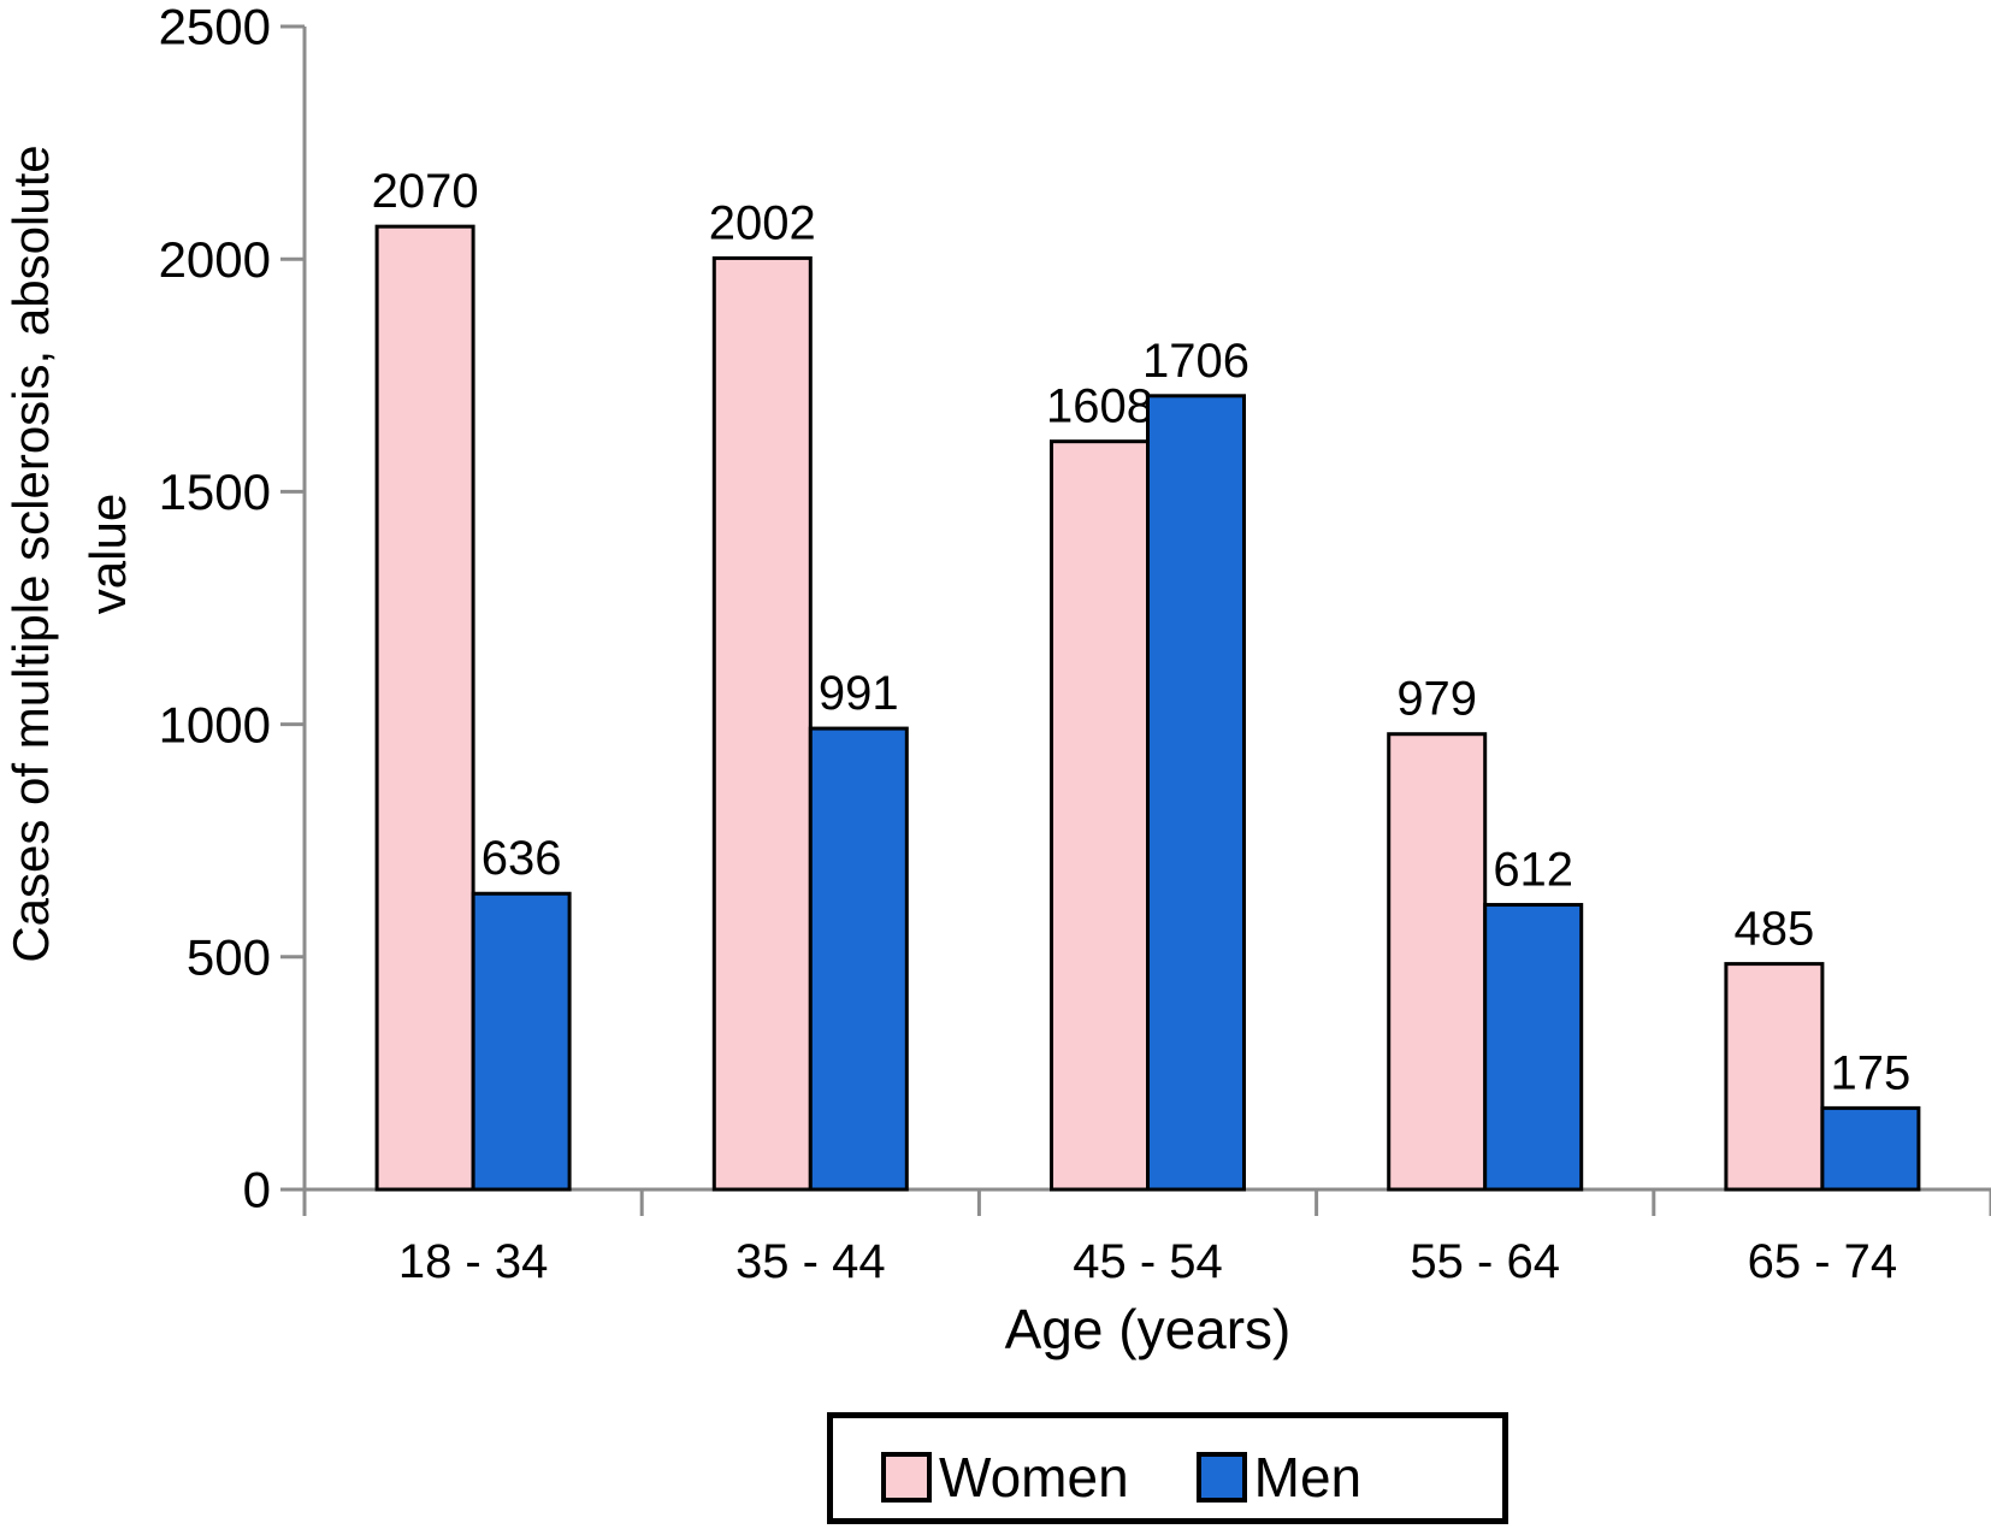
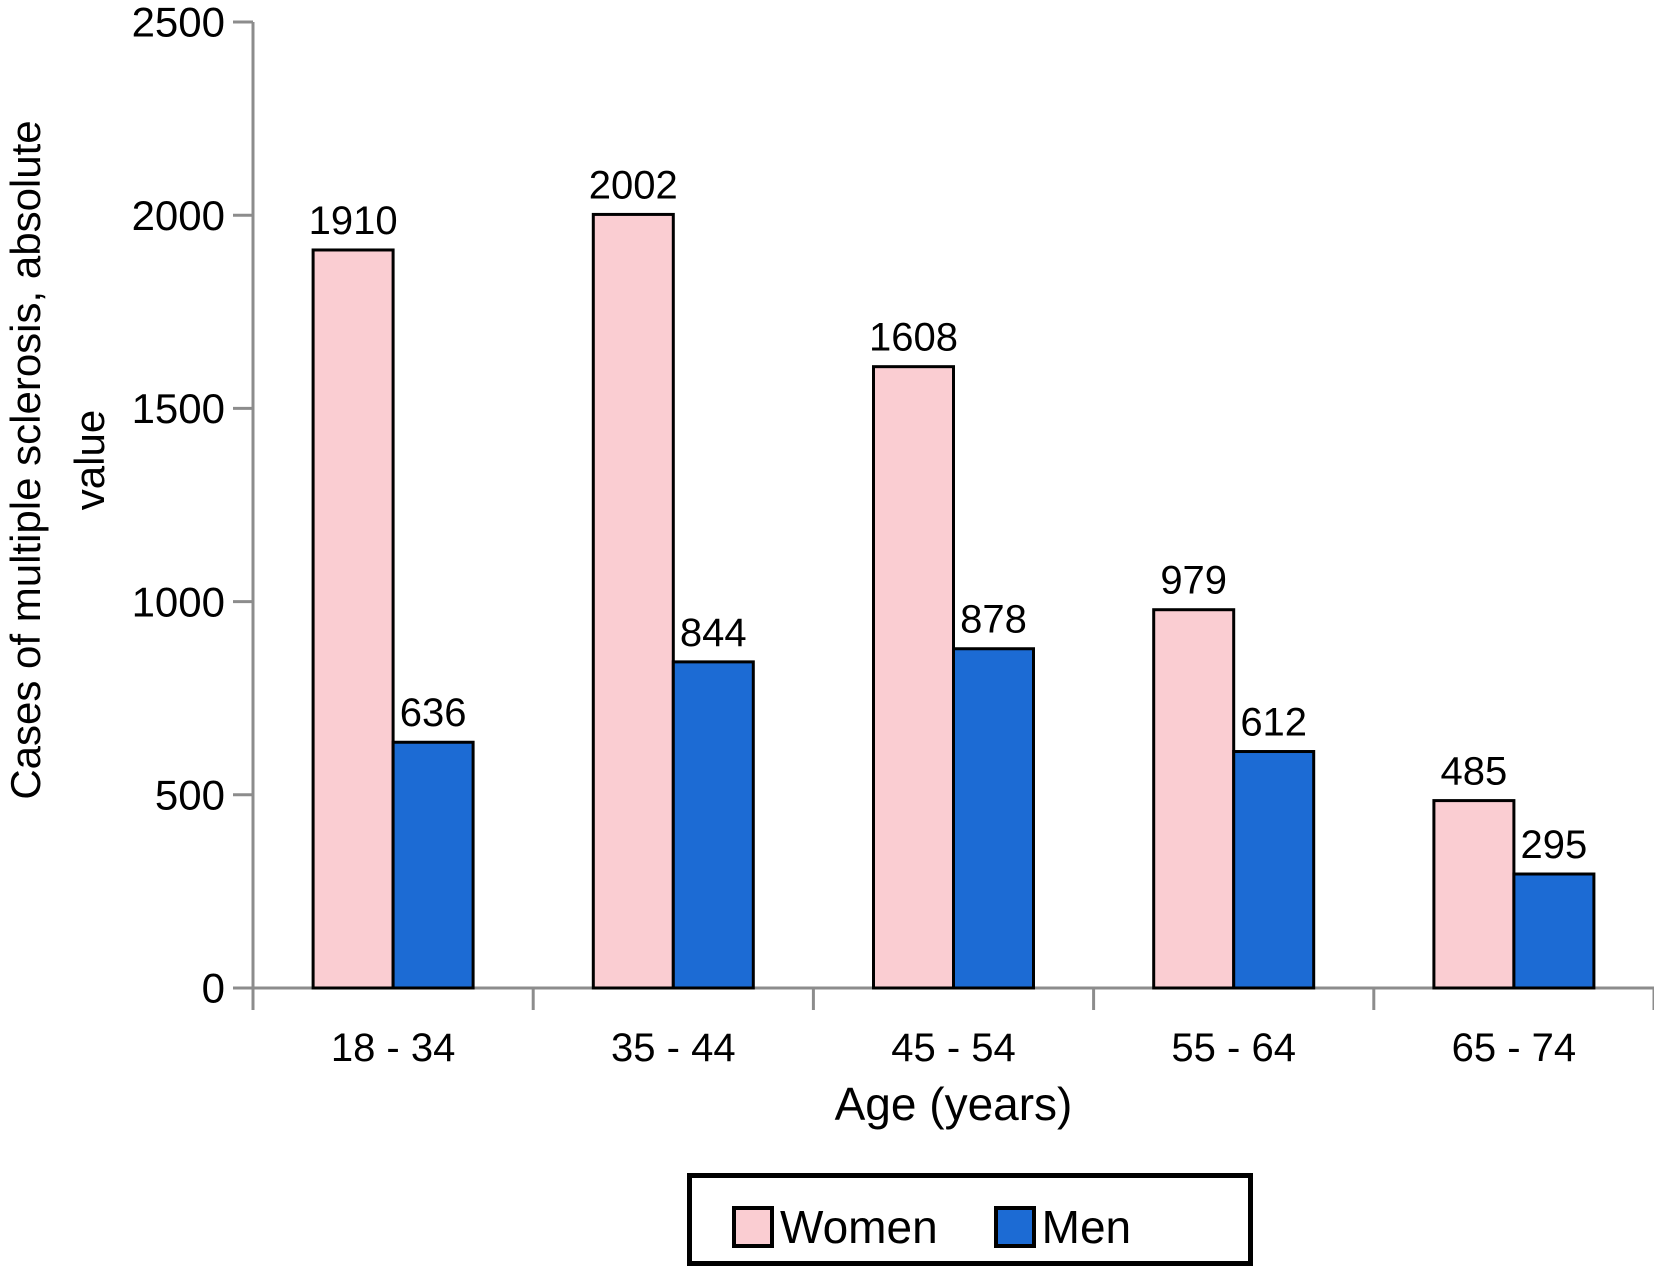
Women/18 - 34: 2070 -> 1910
Men/35 - 44: 991 -> 844
Men/45 - 54: 1706 -> 878
Men/65 - 74: 175 -> 295
